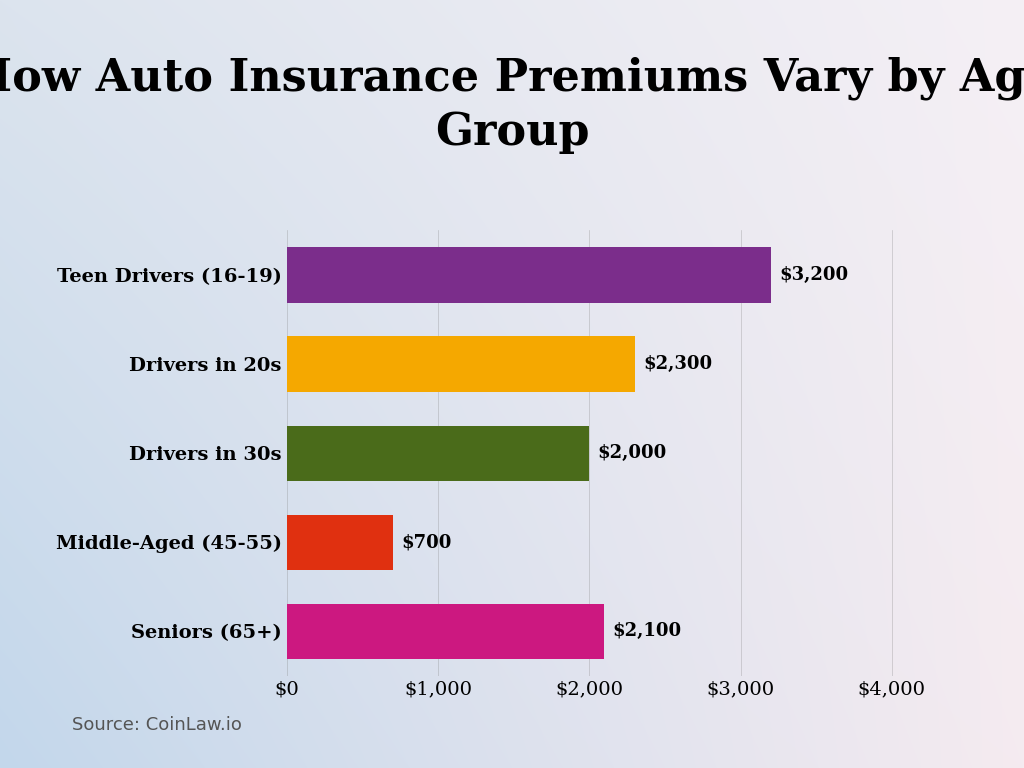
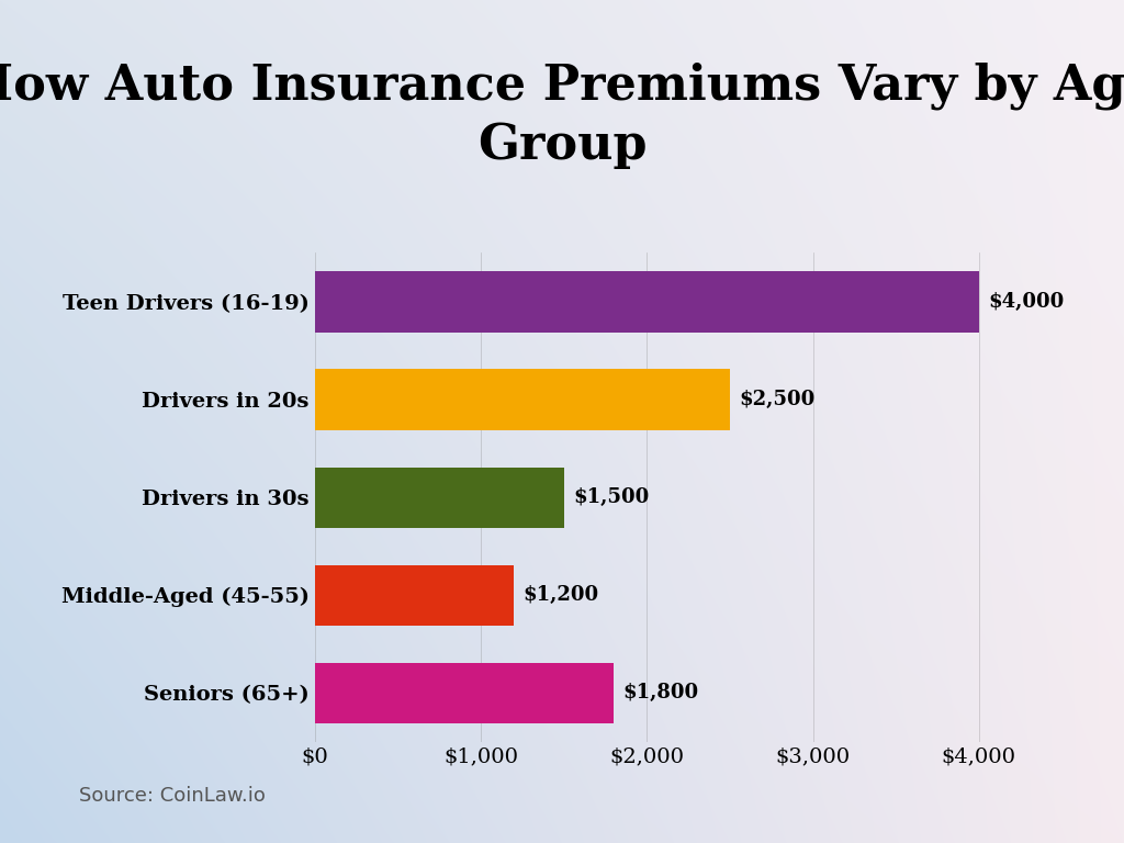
Teen Drivers (16-19): $3,200 -> $4,000
Drivers in 20s: $2,300 -> $2,500
Drivers in 30s: $2,000 -> $1,500
Middle-Aged (45-55): $700 -> $1,200
Seniors (65+): $2,100 -> $1,800
